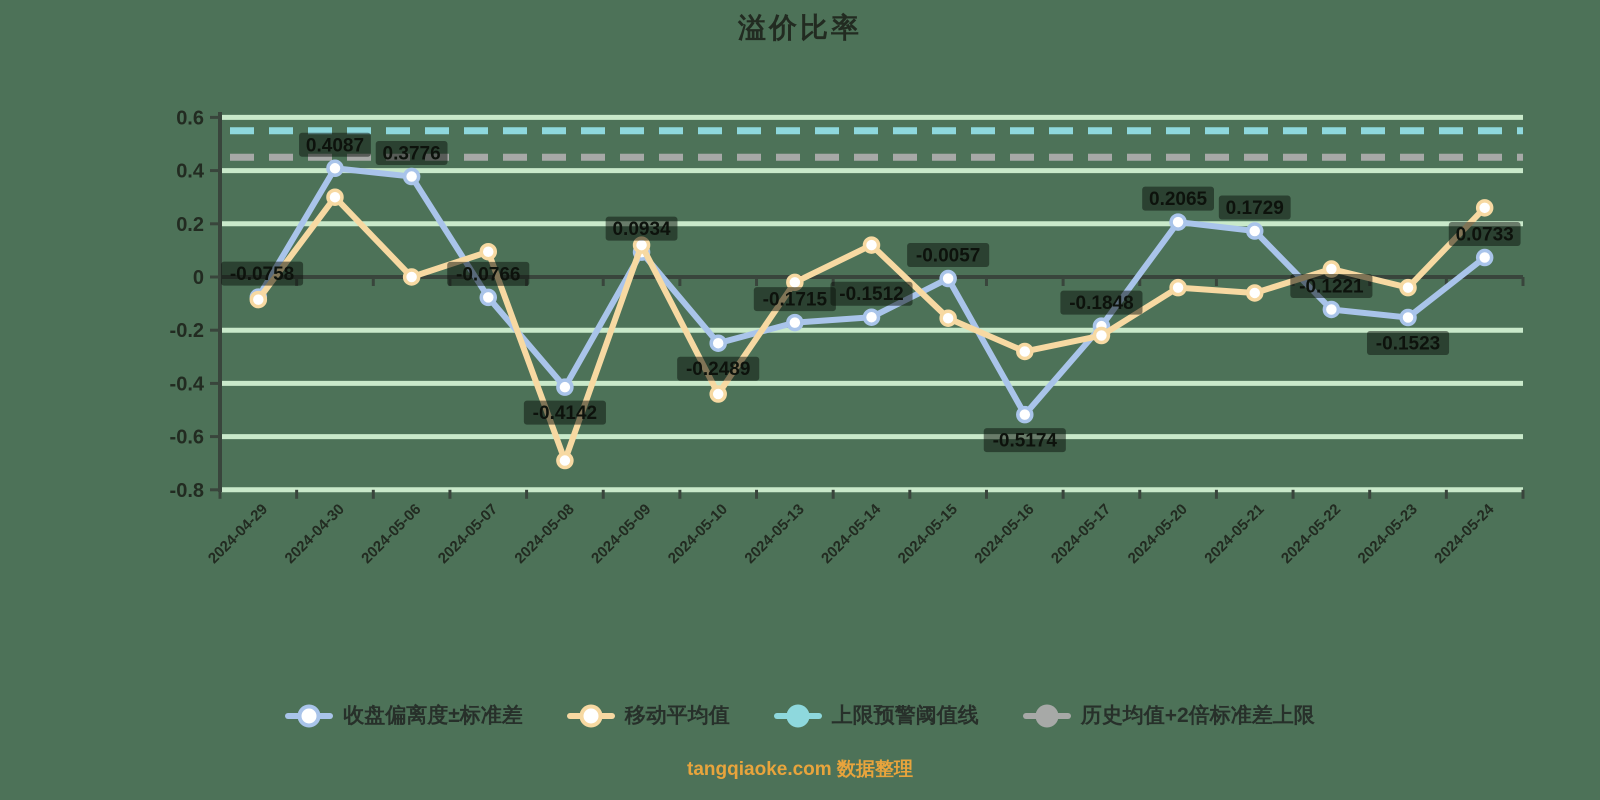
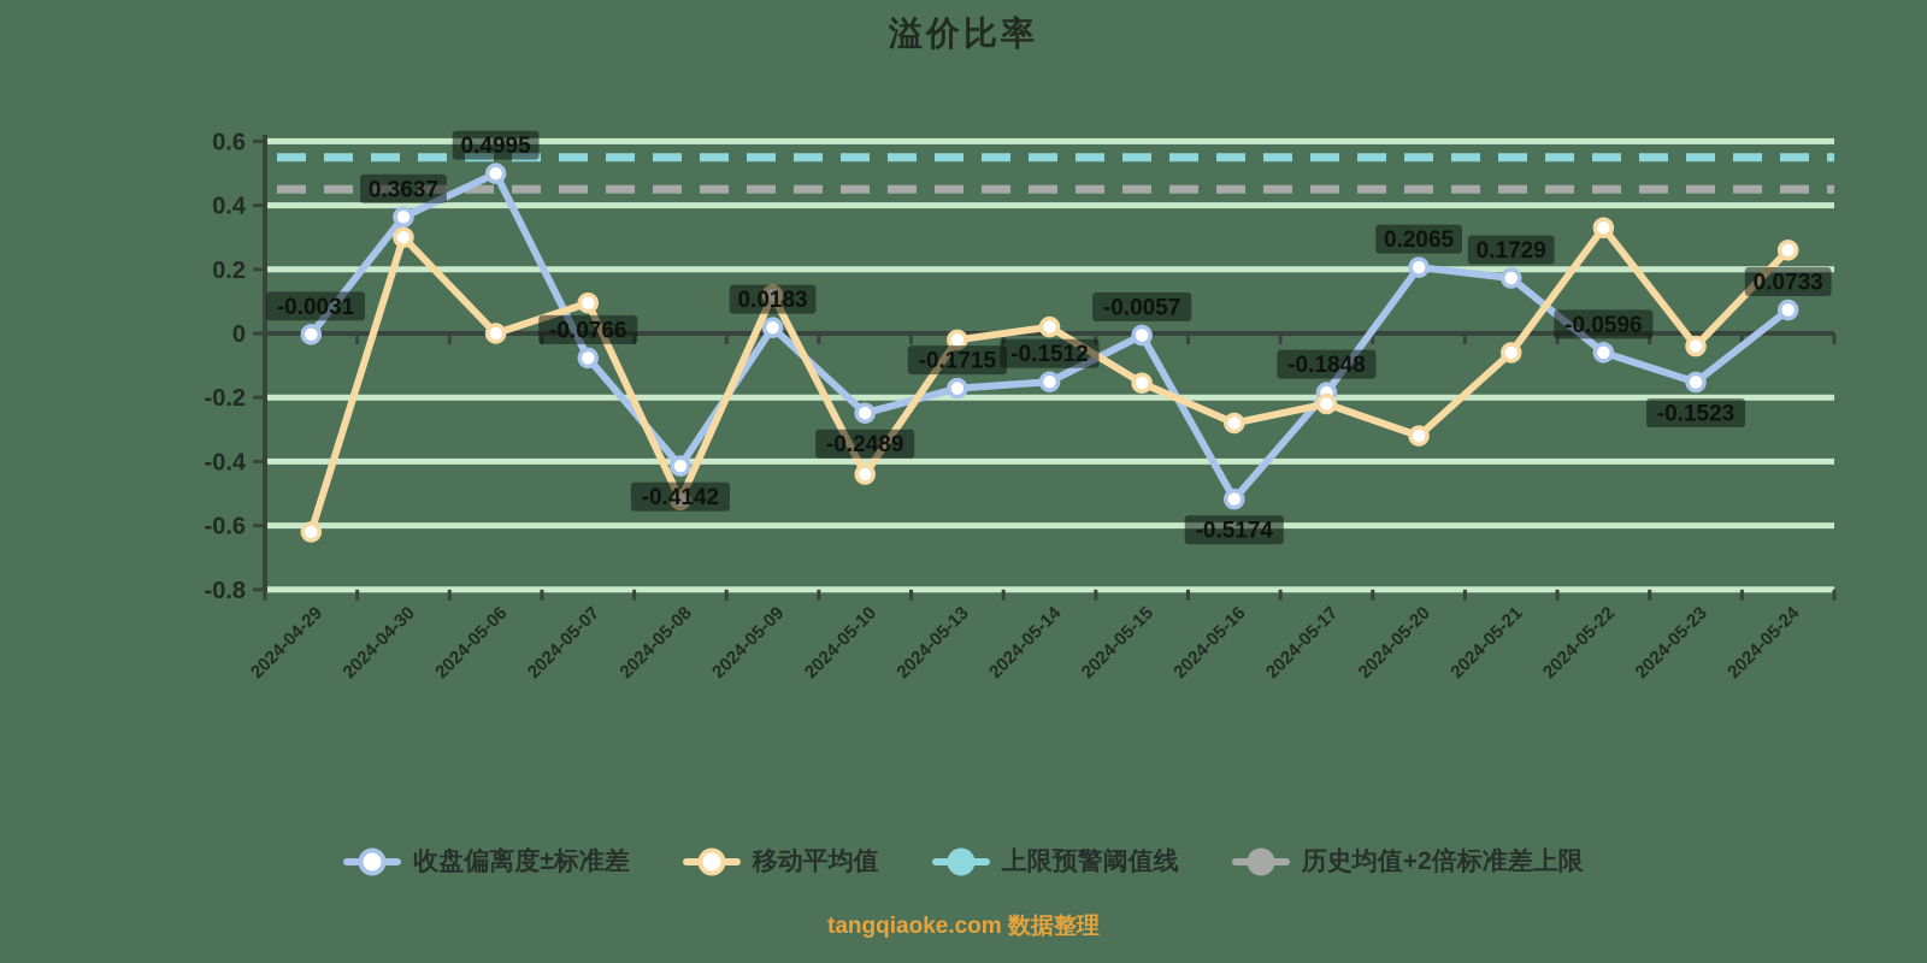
收盘偏离度±标准差/2024-04-29: -0.0758 -> -0.0031
移动平均值/2024-04-29: -0.09 -> -0.62
收盘偏离度±标准差/2024-04-30: 0.4087 -> 0.3637
收盘偏离度±标准差/2024-05-06: 0.3776 -> 0.4995
移动平均值/2024-05-08: -0.69 -> -0.52
收盘偏离度±标准差/2024-05-09: 0.0934 -> 0.0183
移动平均值/2024-05-14: 0.12 -> 0.02
移动平均值/2024-05-20: -0.04 -> -0.32
收盘偏离度±标准差/2024-05-22: -0.1221 -> -0.0596
移动平均值/2024-05-22: 0.03 -> 0.33
